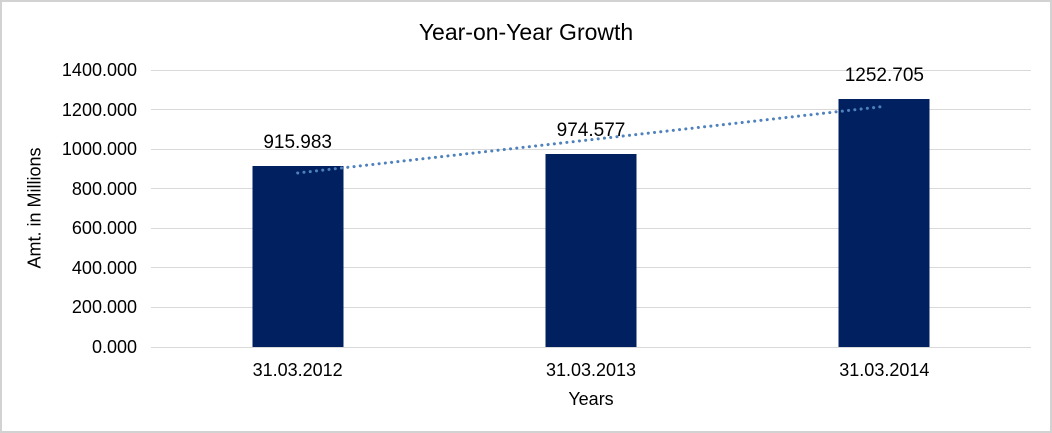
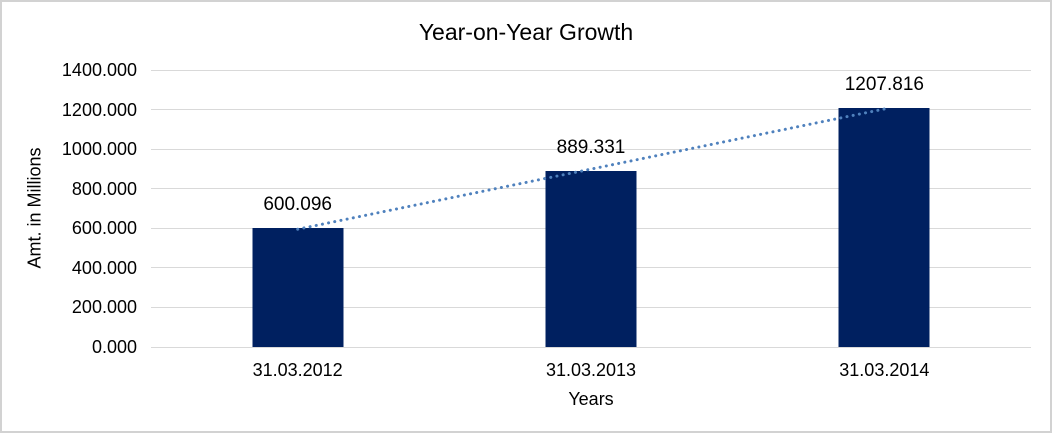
31.03.2012: 915.983 -> 600.096
31.03.2013: 974.577 -> 889.331
31.03.2014: 1252.705 -> 1207.816
